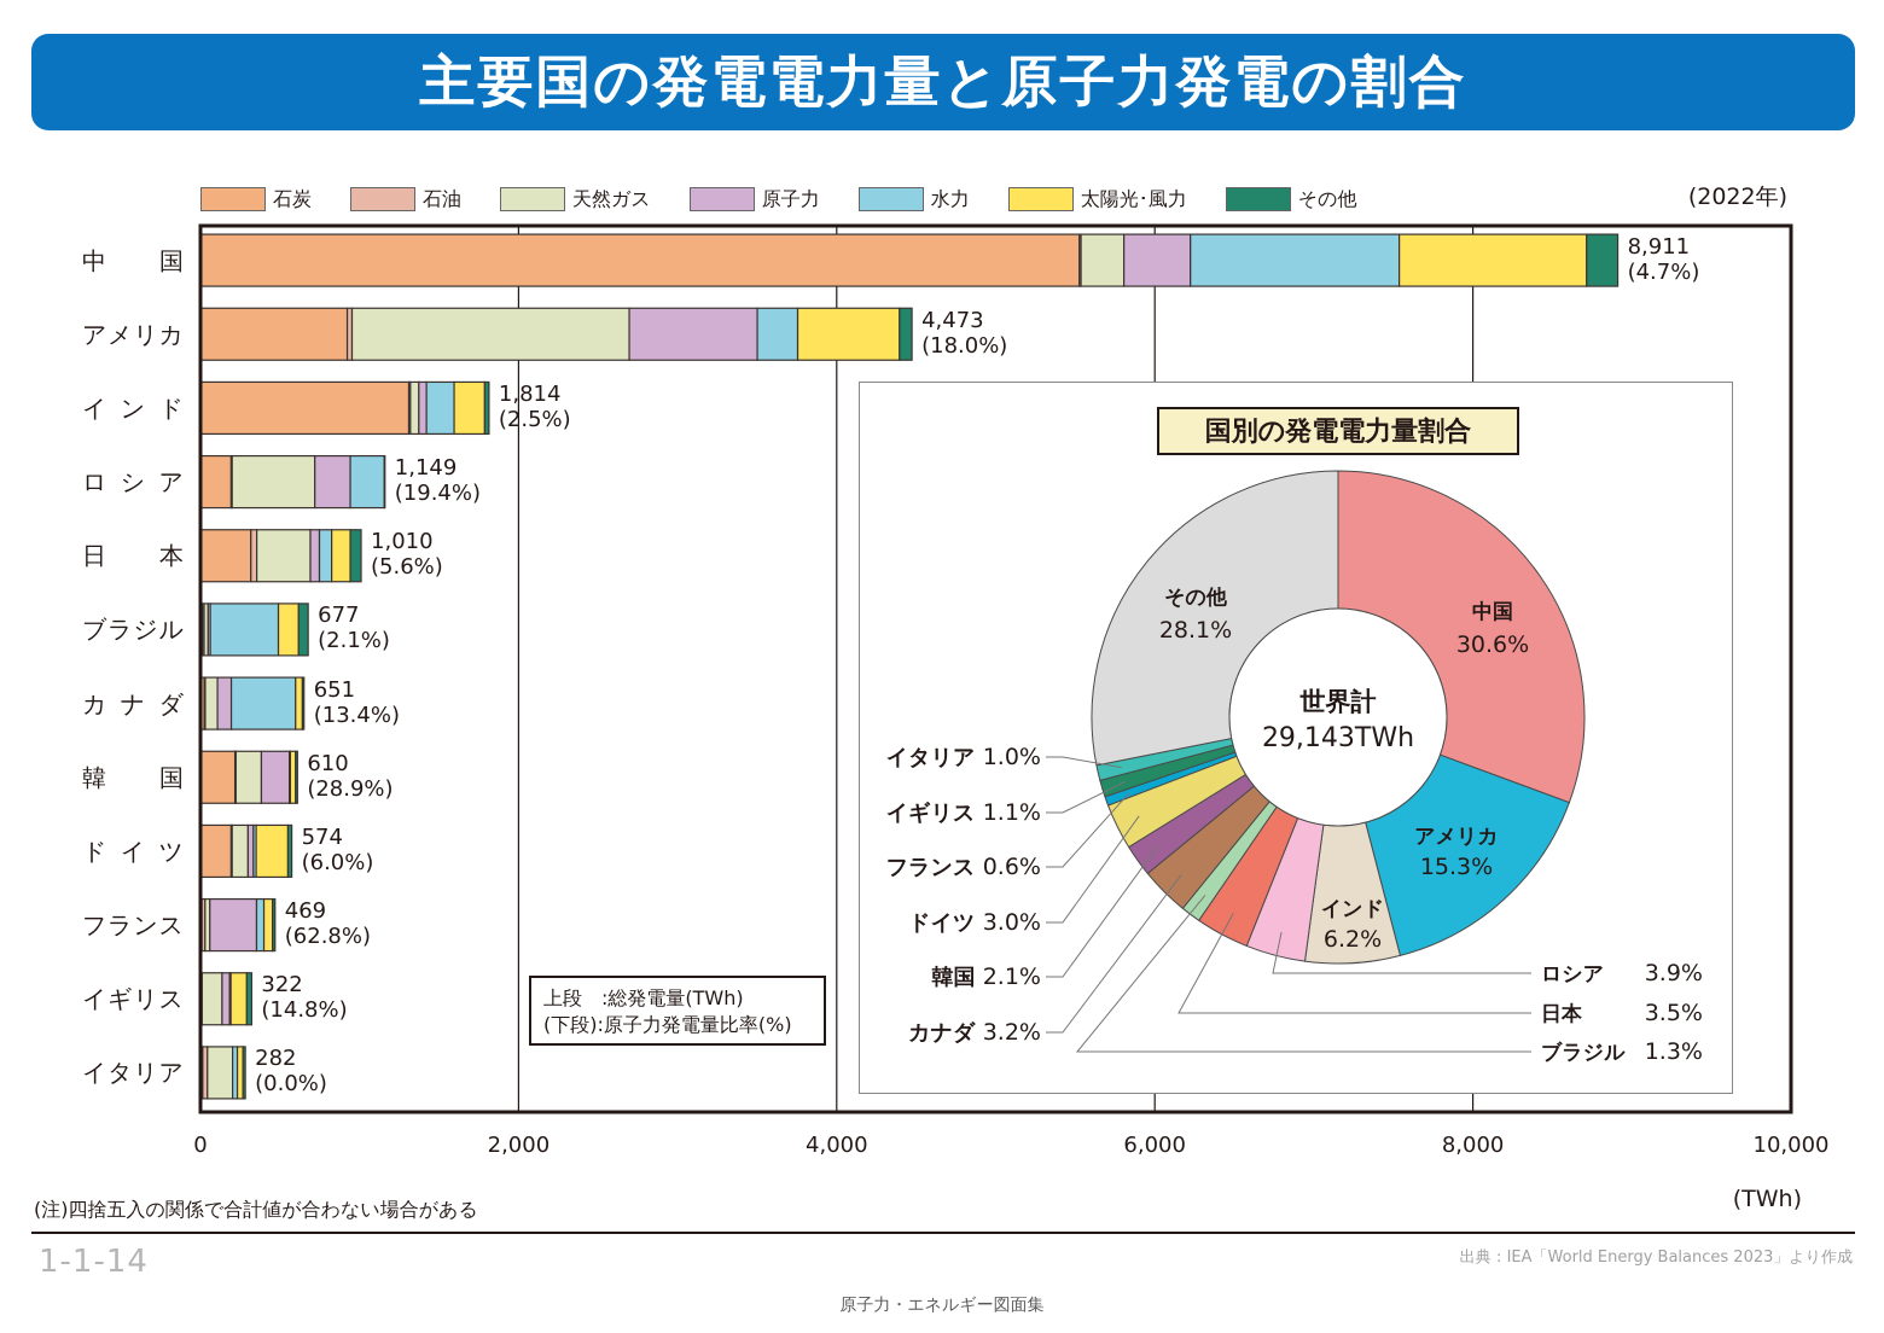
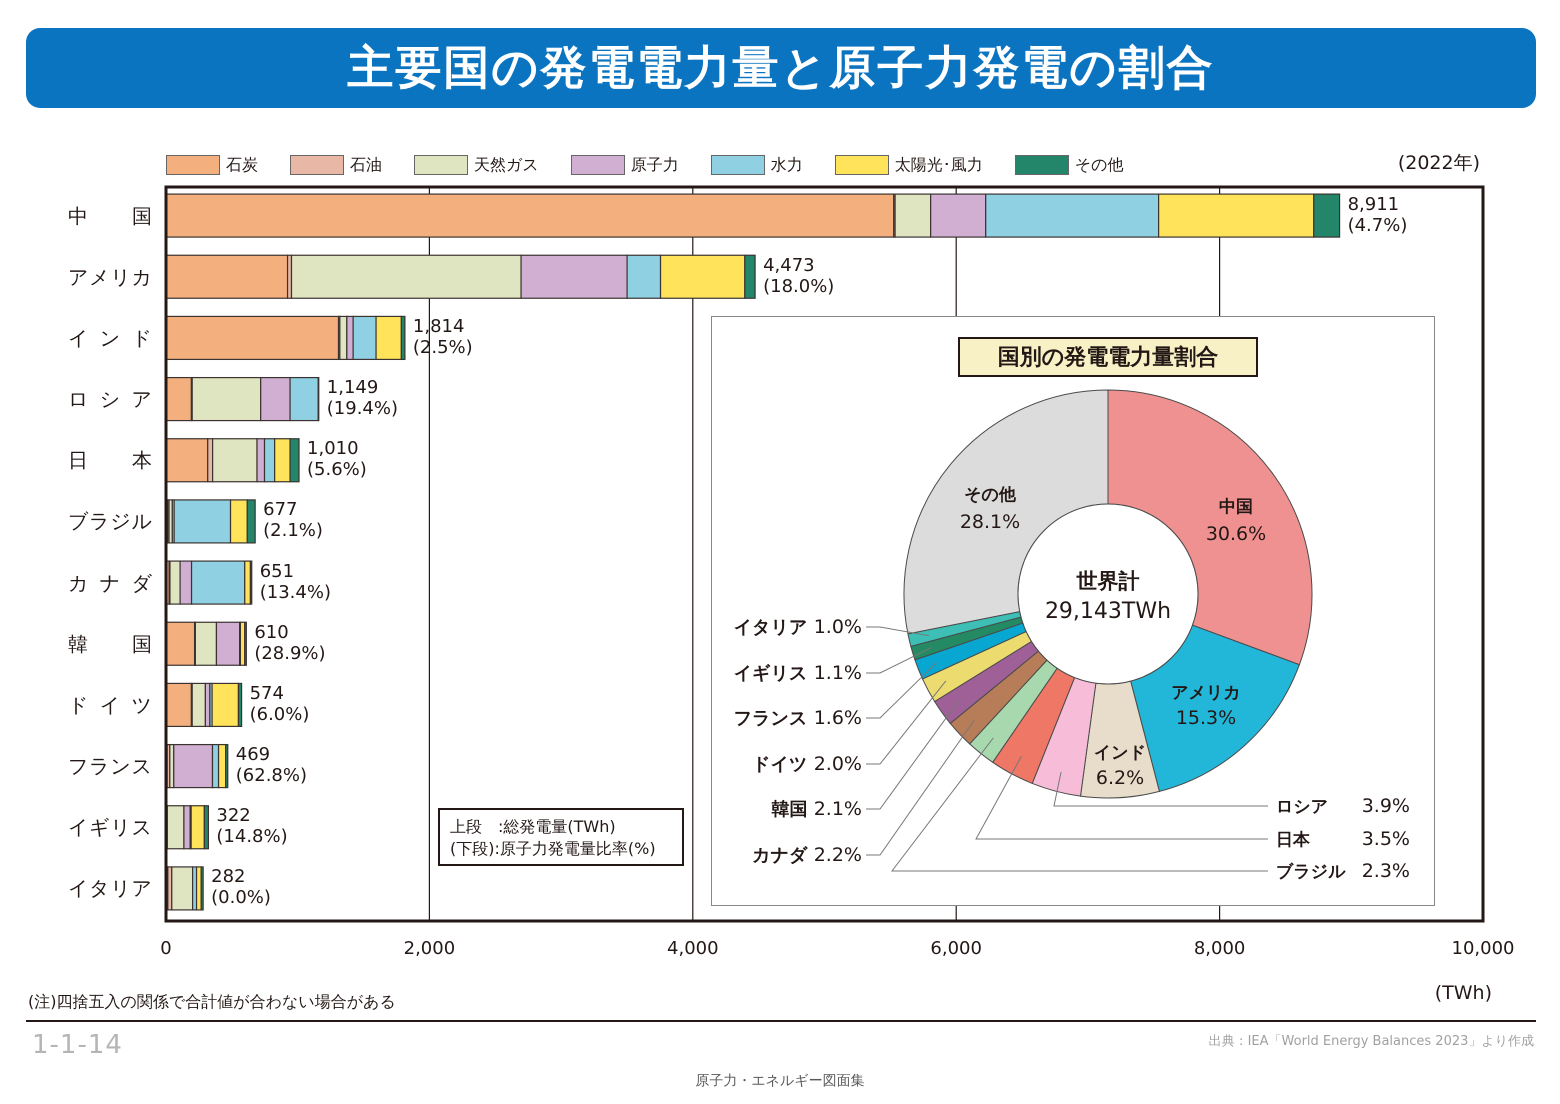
国別の発電電力量割合/ブラジル: 1.3% -> 2.3%
国別の発電電力量割合/カナダ: 3.2% -> 2.2%
国別の発電電力量割合/ドイツ: 3.0% -> 2.0%
国別の発電電力量割合/フランス: 0.6% -> 1.6%
